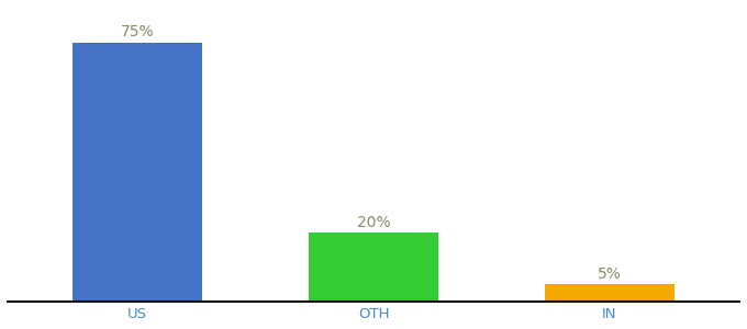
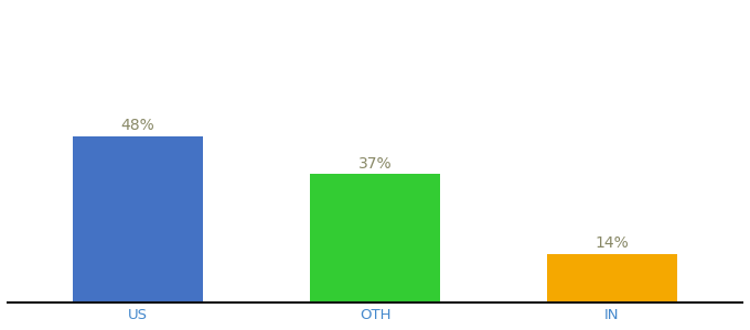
US: 75% -> 48%
OTH: 20% -> 37%
IN: 5% -> 14%
